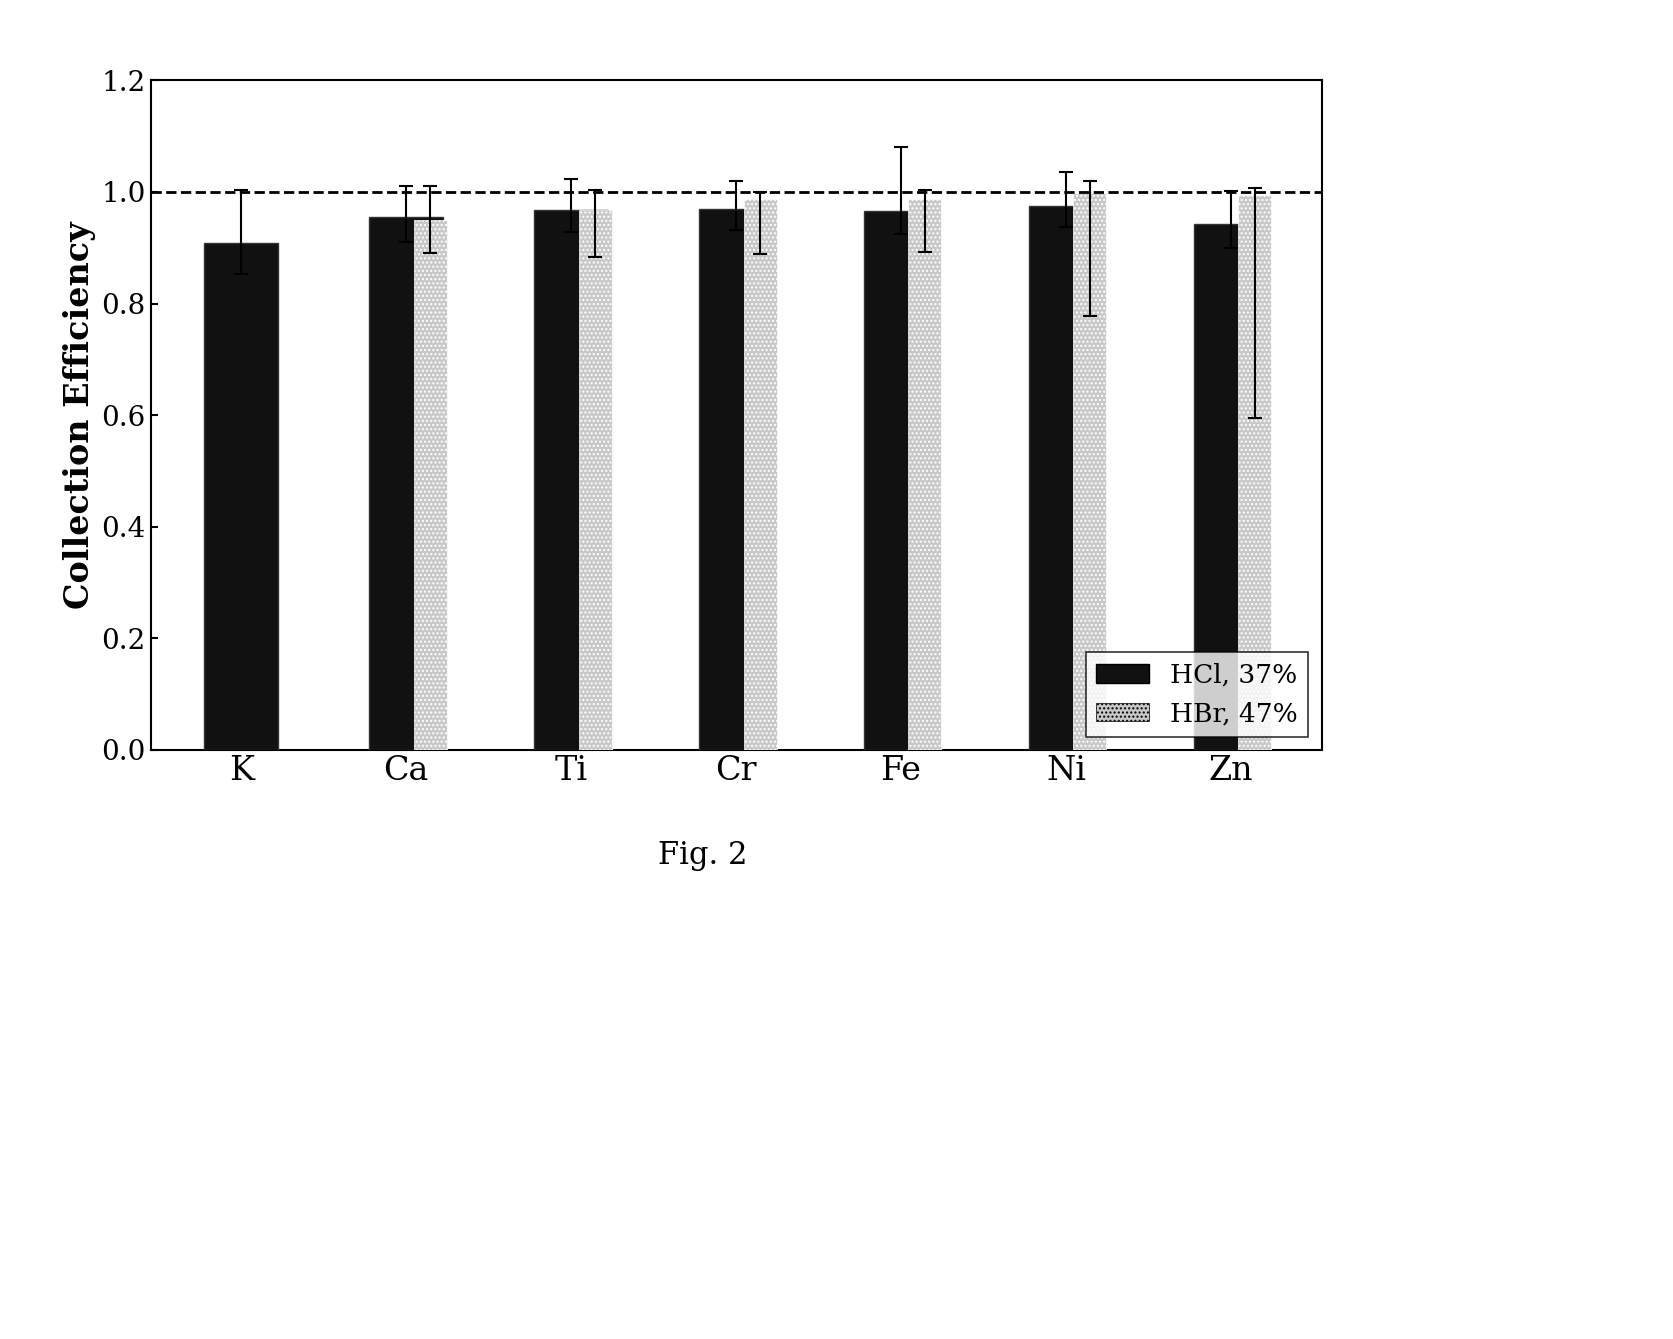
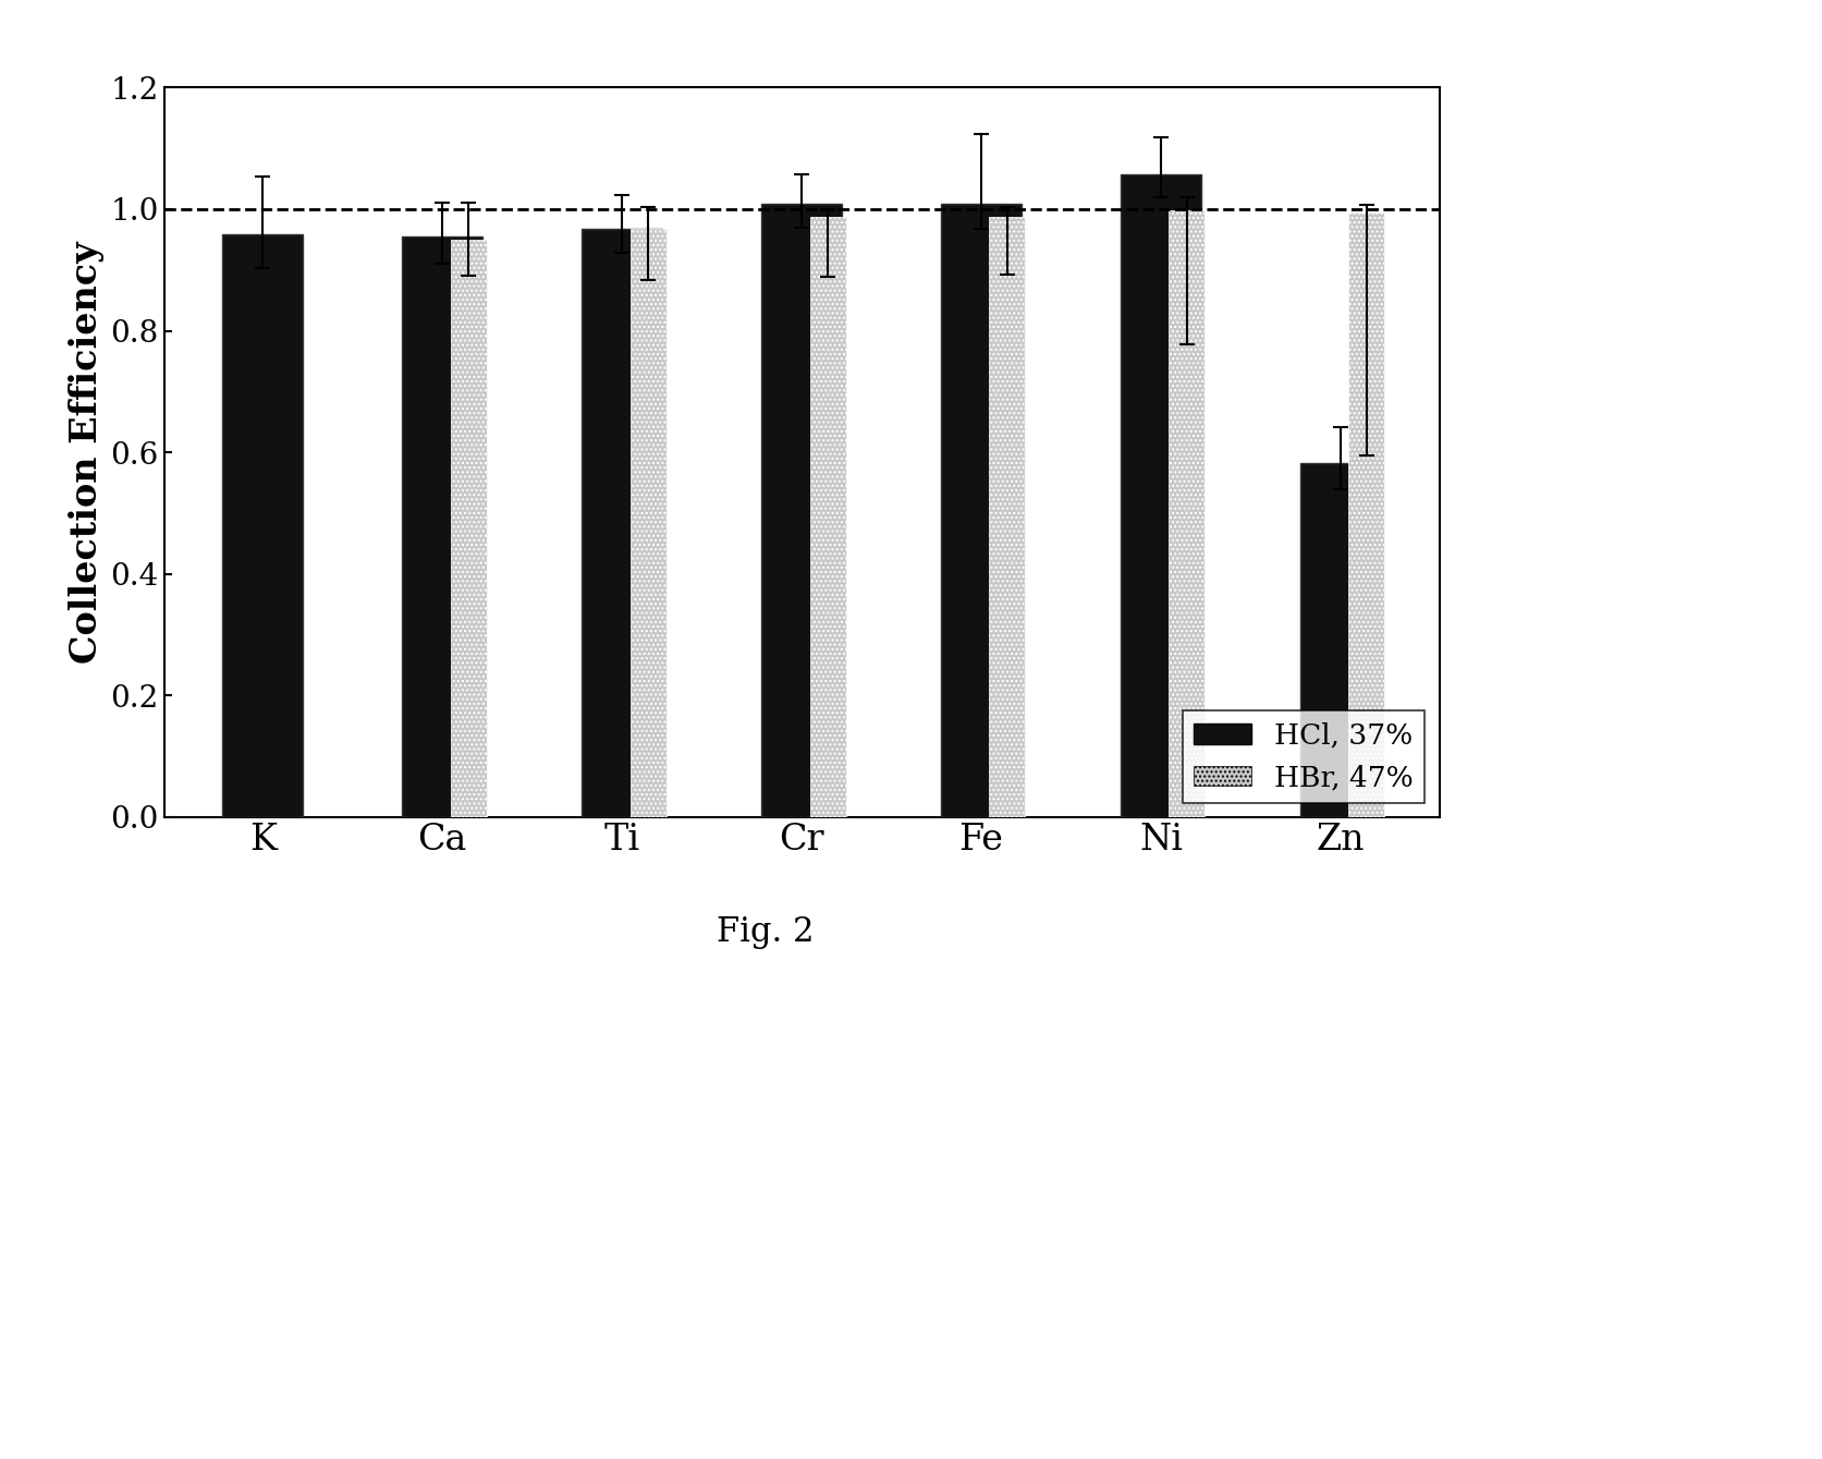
HCl, 37%/K: 0.908 -> 0.958
HCl, 37%/Cr: 0.970 -> 1.008
HCl, 37%/Fe: 0.965 -> 1.008
HCl, 37%/Ni: 0.975 -> 1.058
HCl, 37%/Zn: 0.942 -> 0.582
